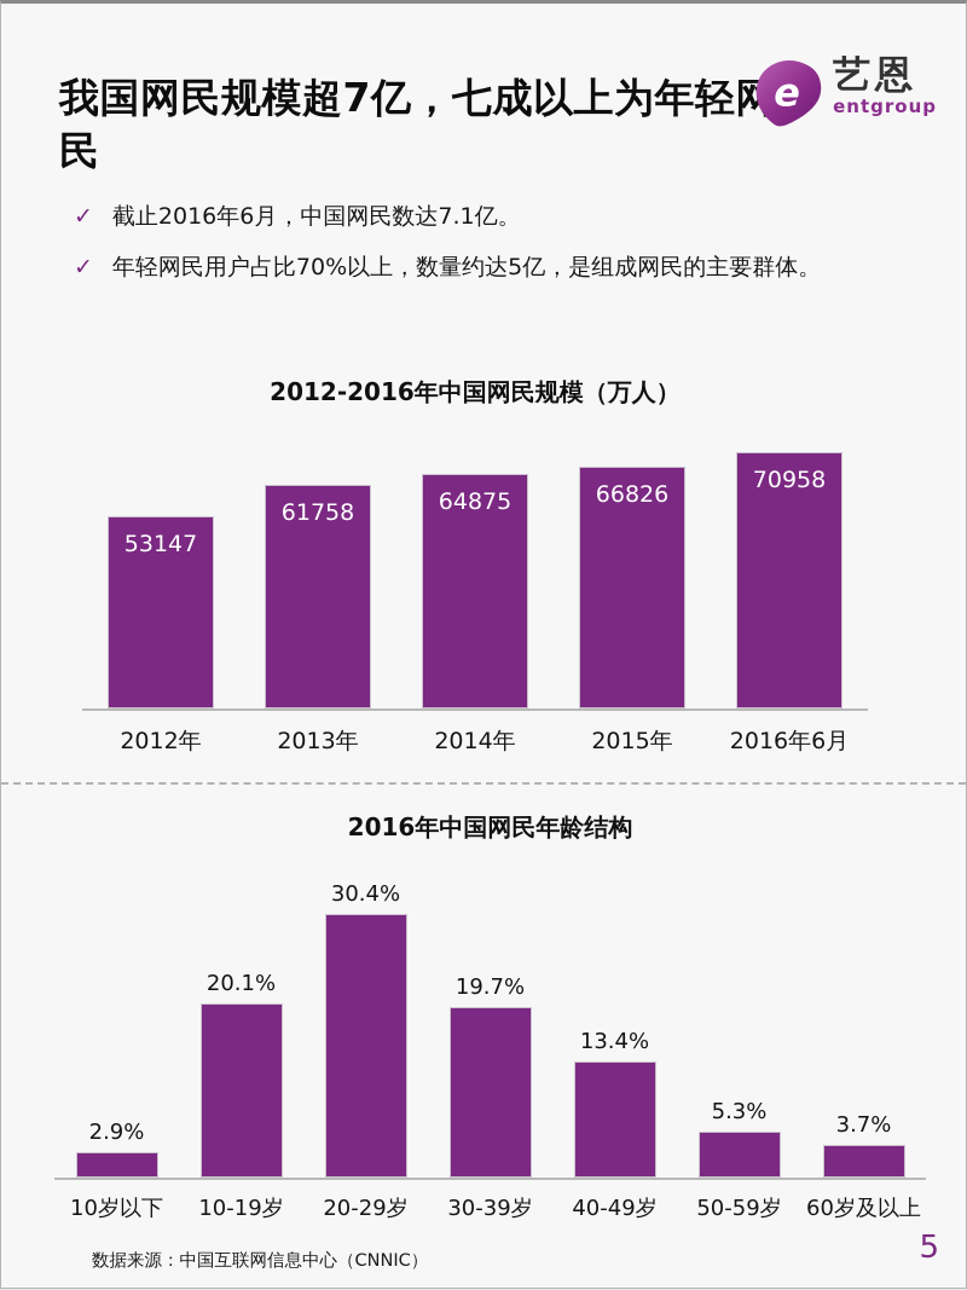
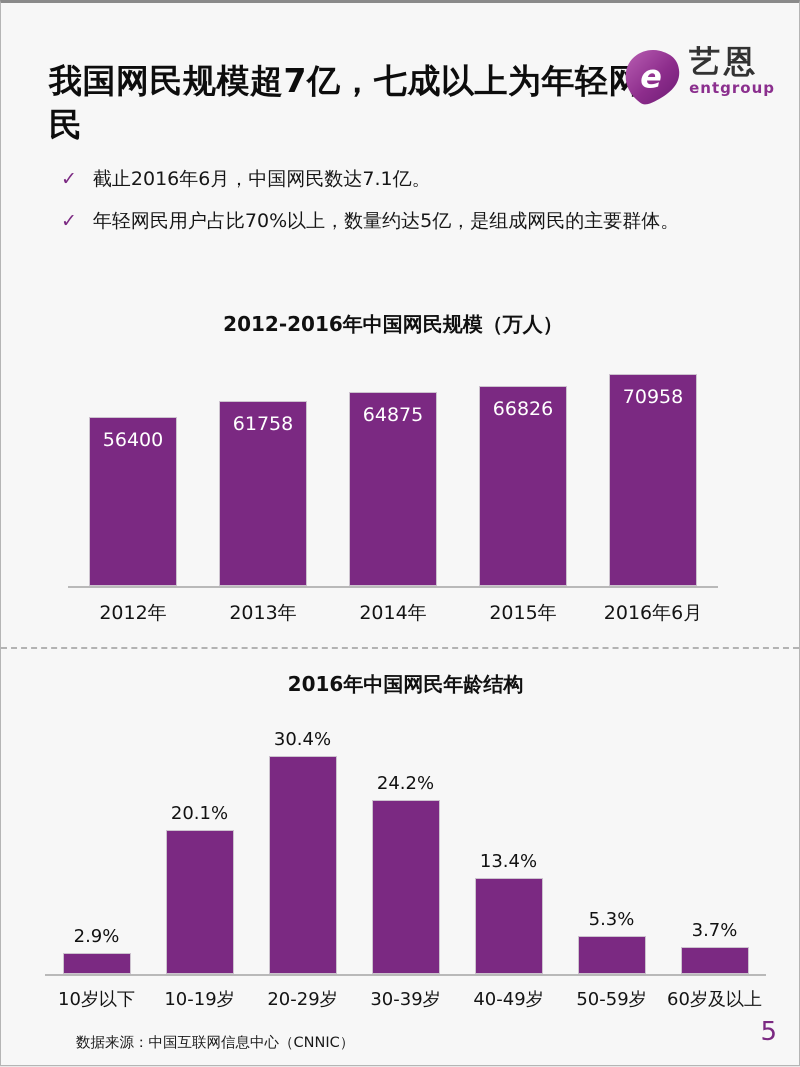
2012-2016年中国网民规模（万人）/2012年: 53147 -> 56400
2016年中国网民年龄结构/30-39岁: 19.7% -> 24.2%
